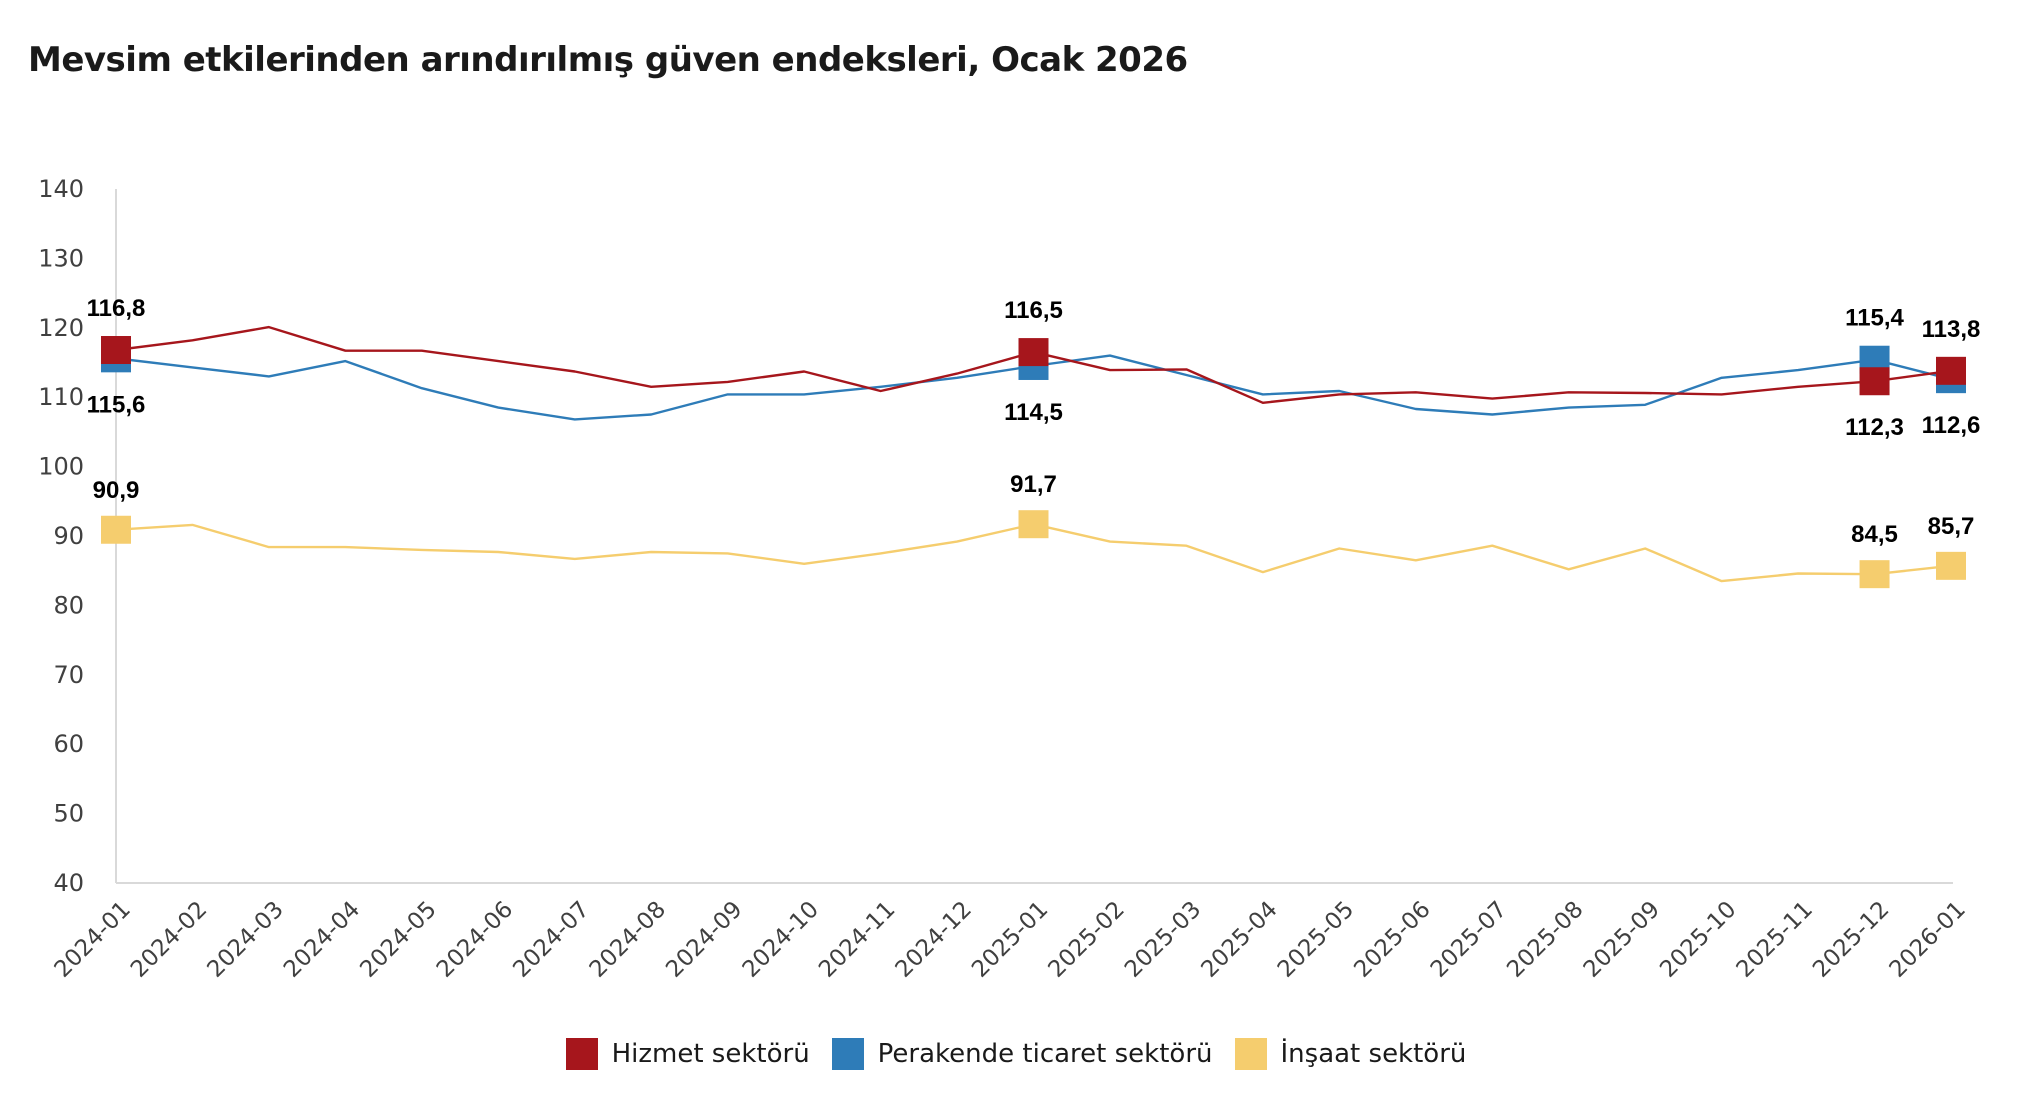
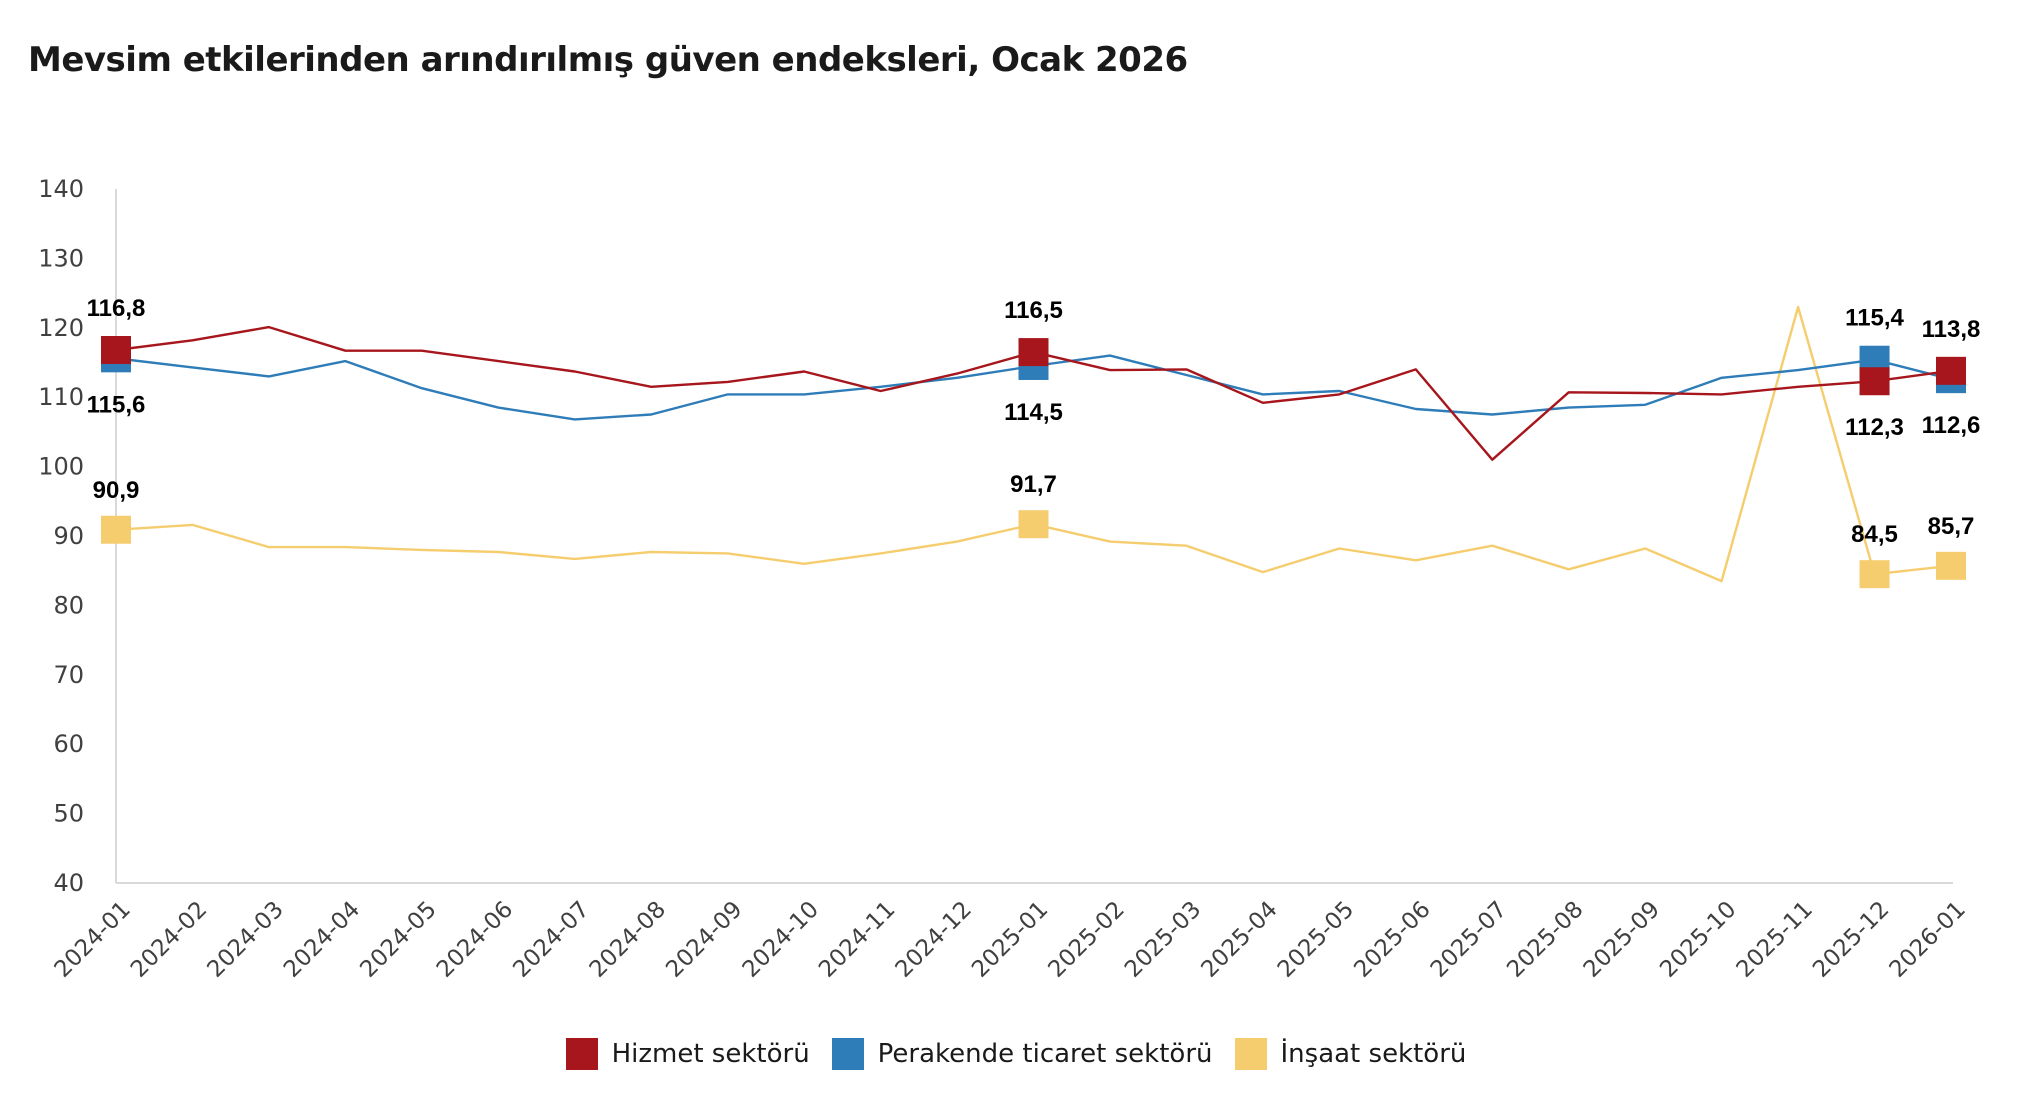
Hizmet sektörü/2025-06: 111 -> 114
Hizmet sektörü/2025-07: 110 -> 101
İnşaat sektörü/2025-11: 85 -> 123
